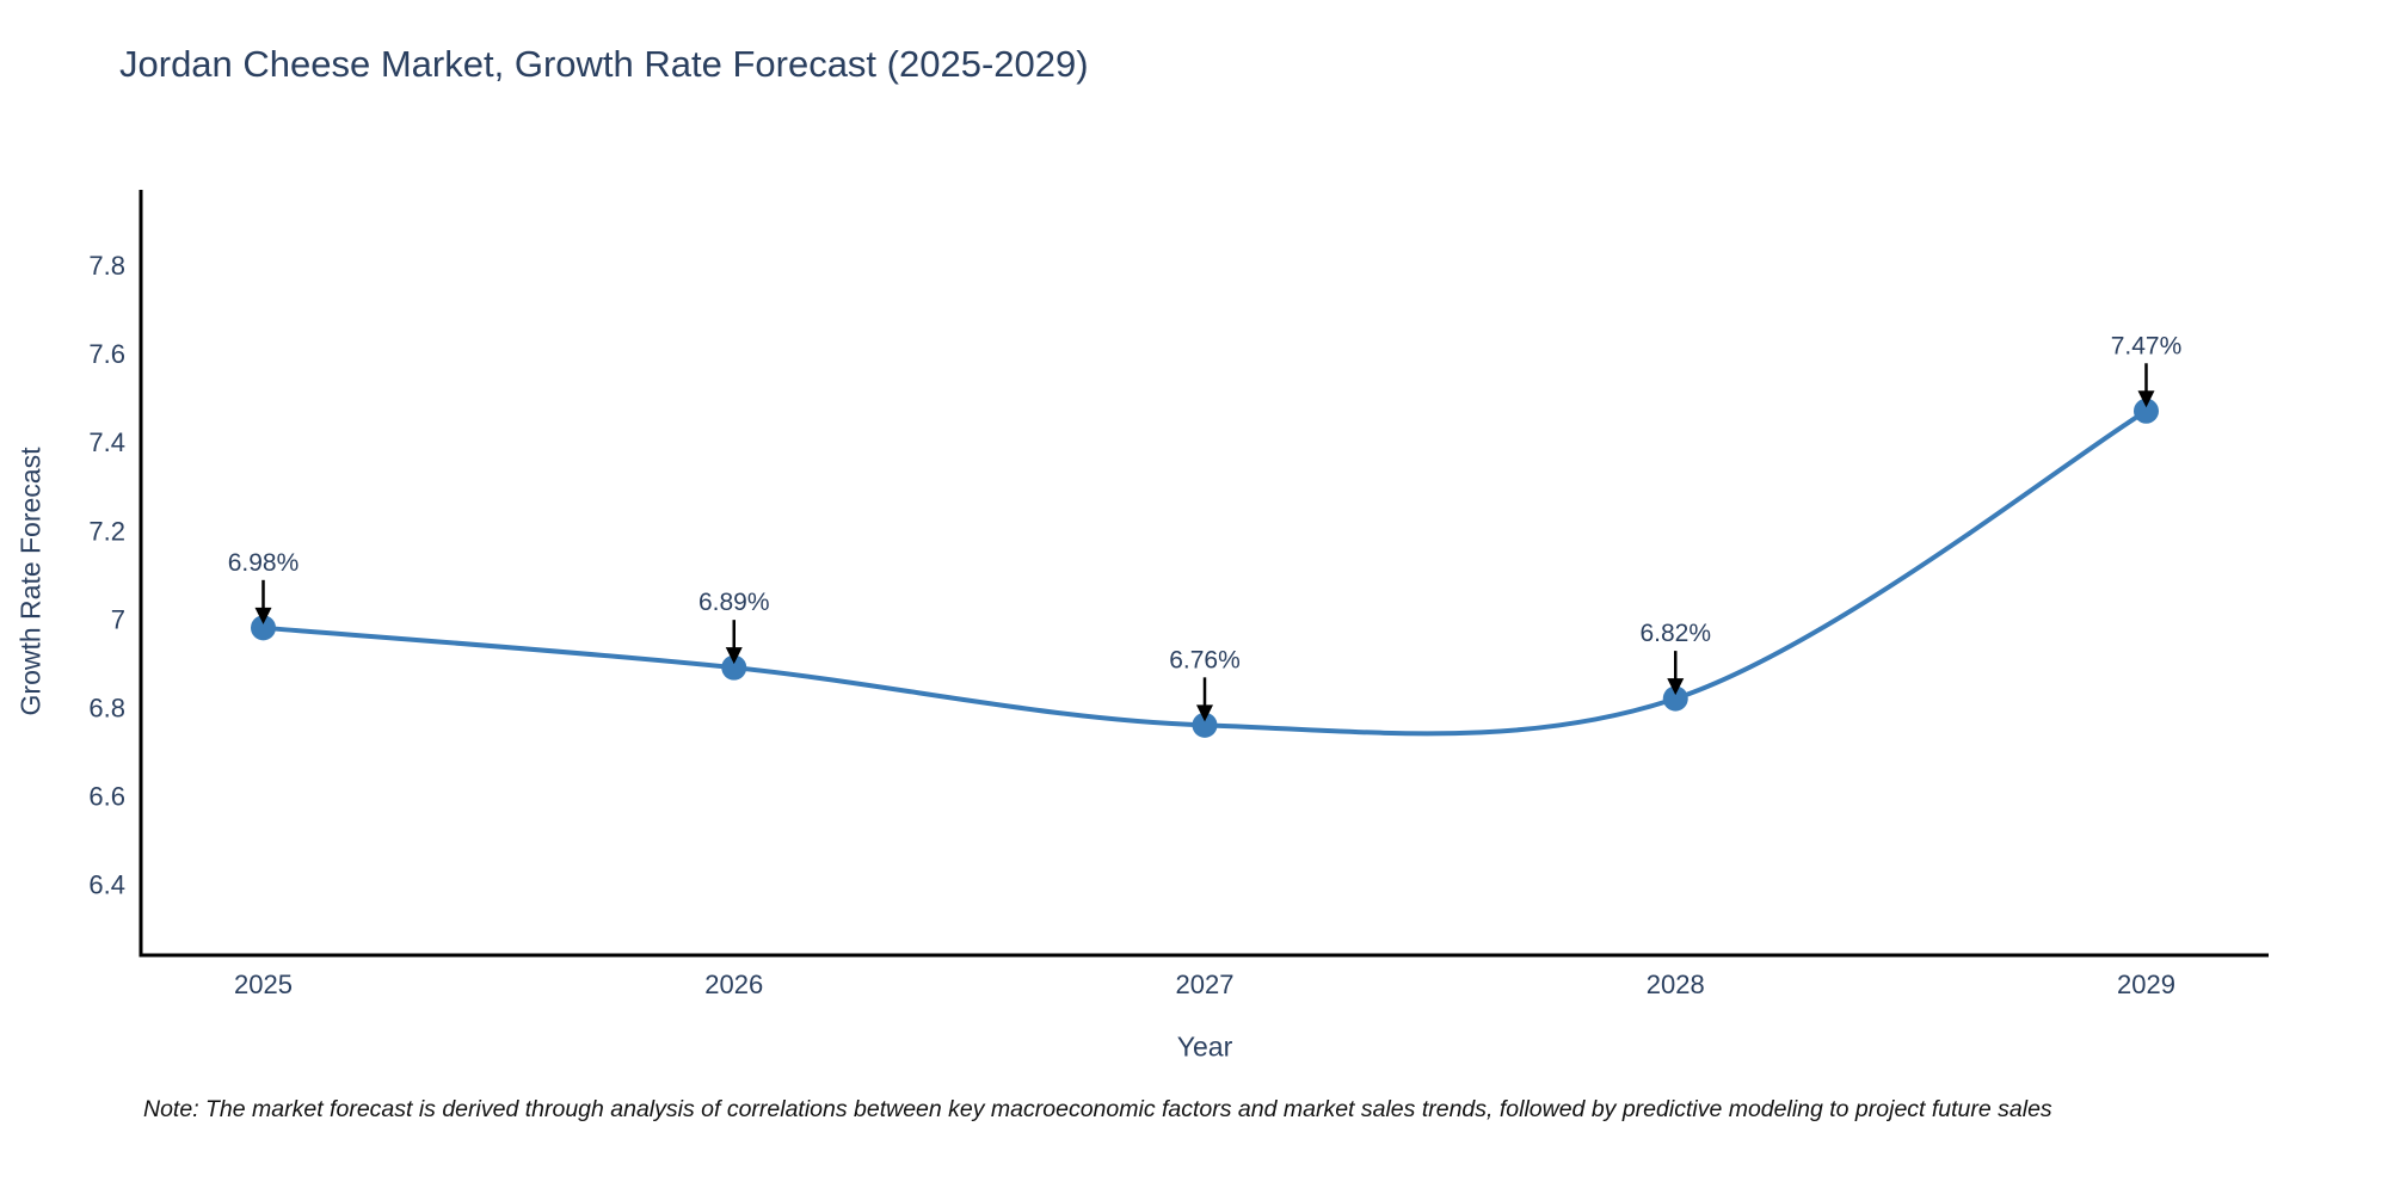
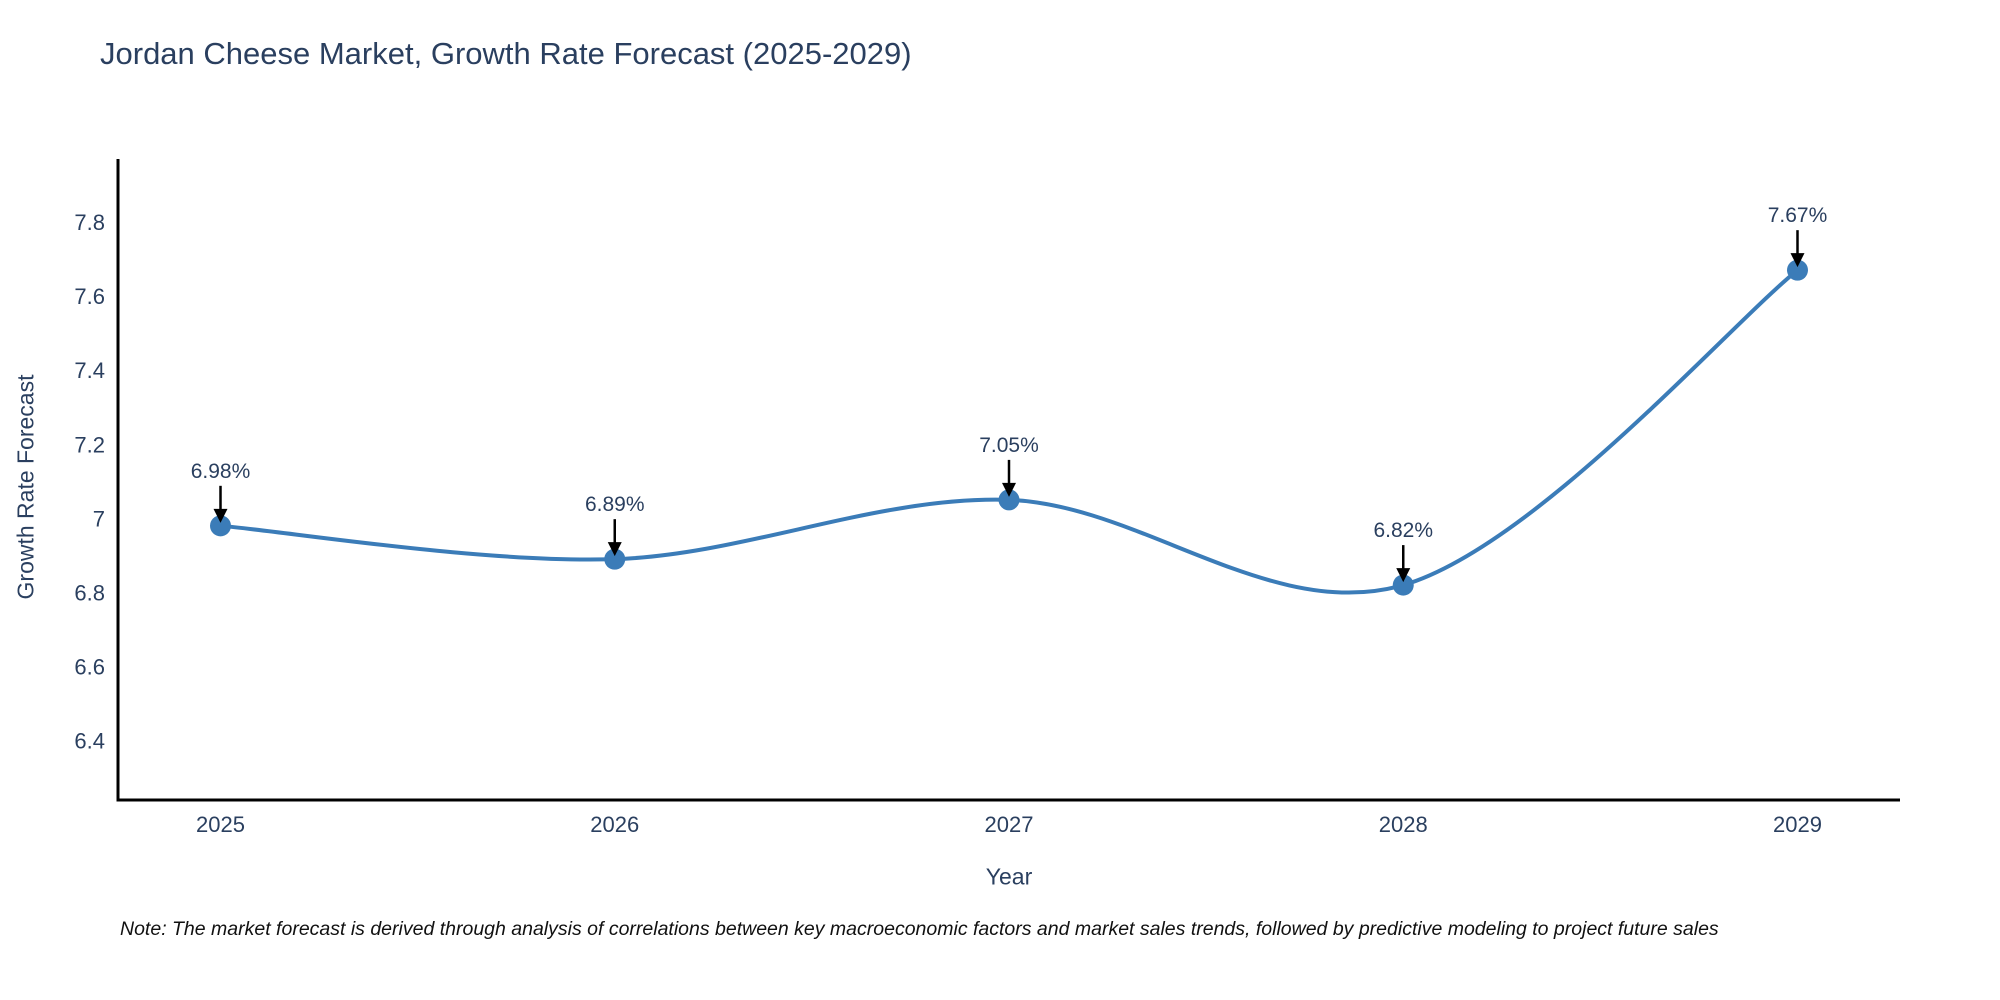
2027: 6.76% -> 7.05%
2029: 7.47% -> 7.67%
